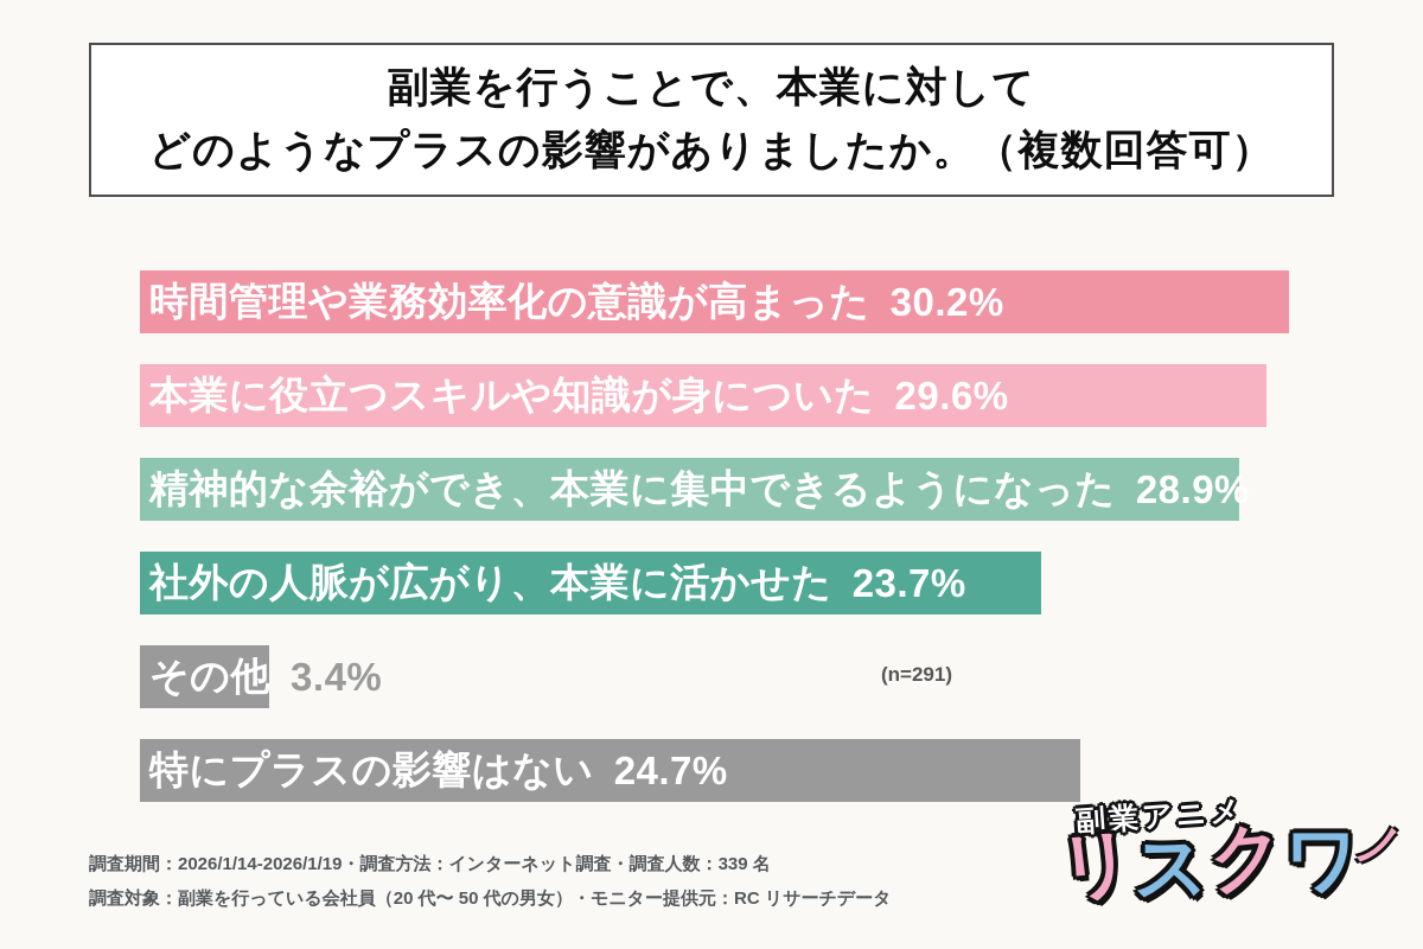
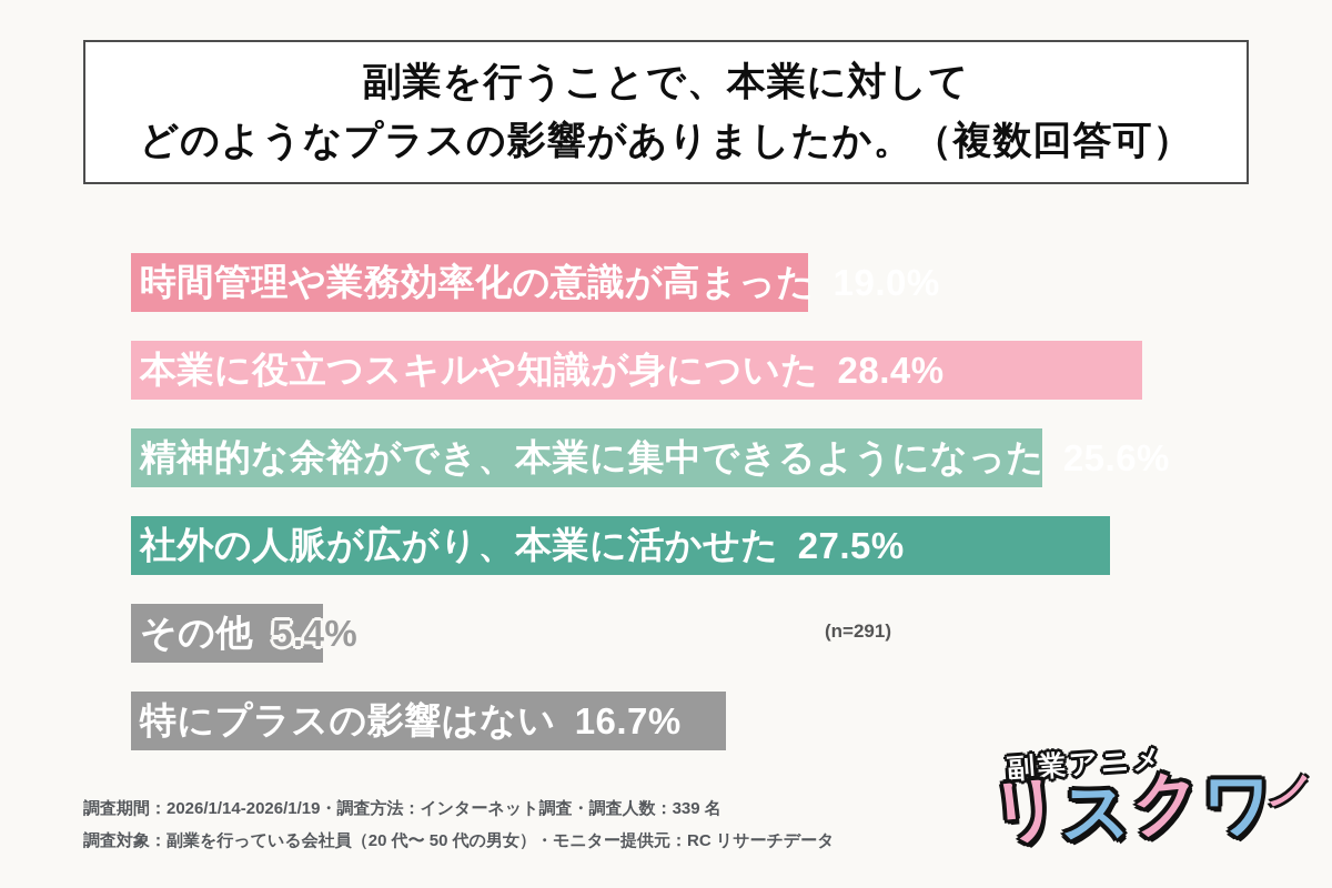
時間管理や業務効率化の意識が高まった: 30.2% -> 19.0%
本業に役立つスキルや知識が身についた: 29.6% -> 28.4%
精神的な余裕ができ、本業に集中できるようになった: 28.9% -> 25.6%
社外の人脈が広がり、本業に活かせた: 23.7% -> 27.5%
その他: 3.4% -> 5.4%
特にプラスの影響はない: 24.7% -> 16.7%
